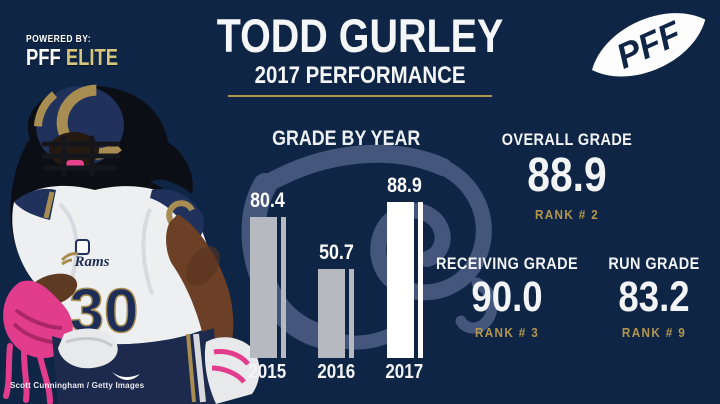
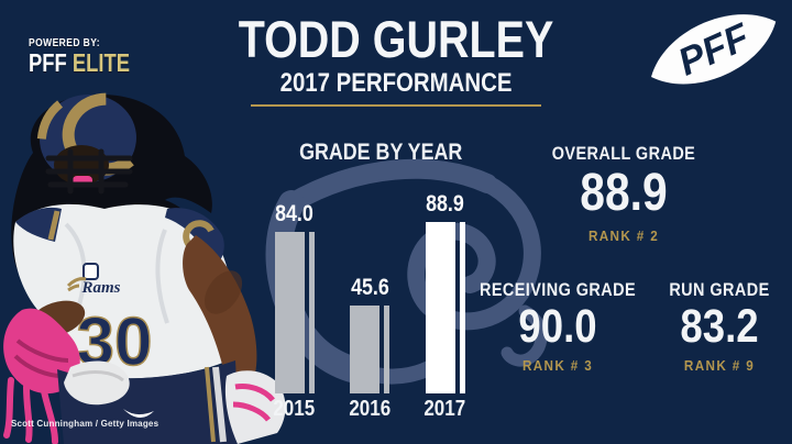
2015: 80.4 -> 84.0
2016: 50.7 -> 45.6
